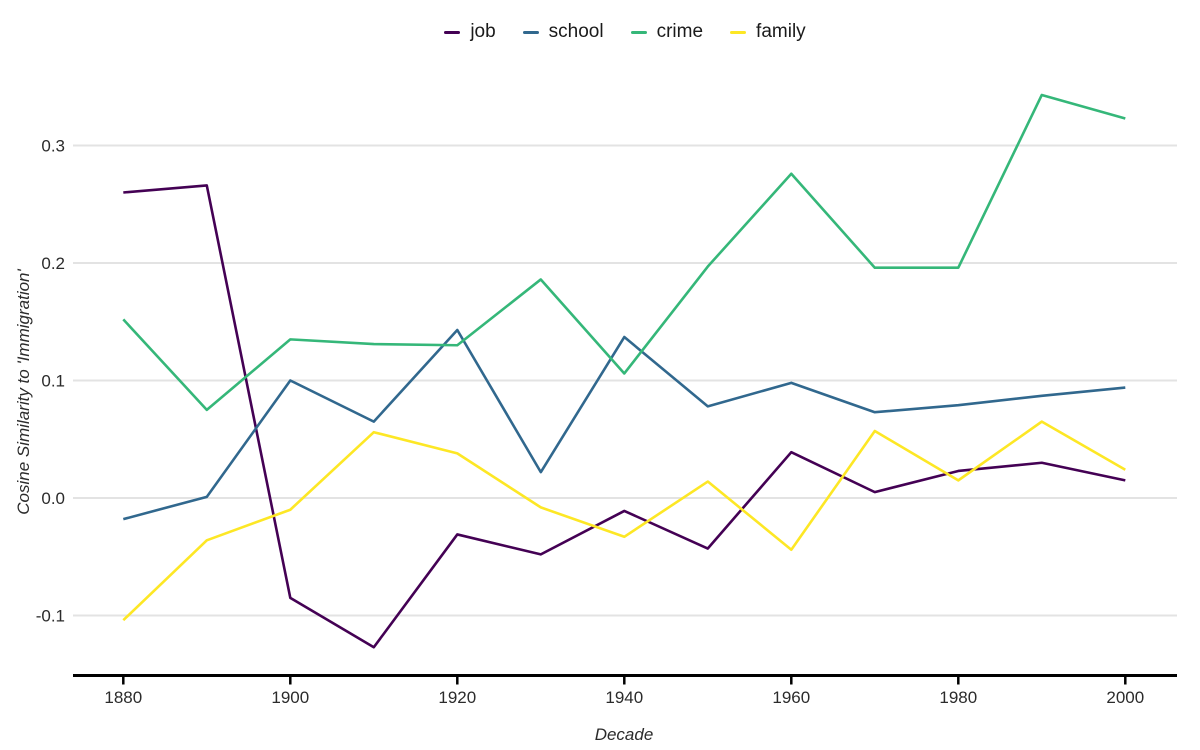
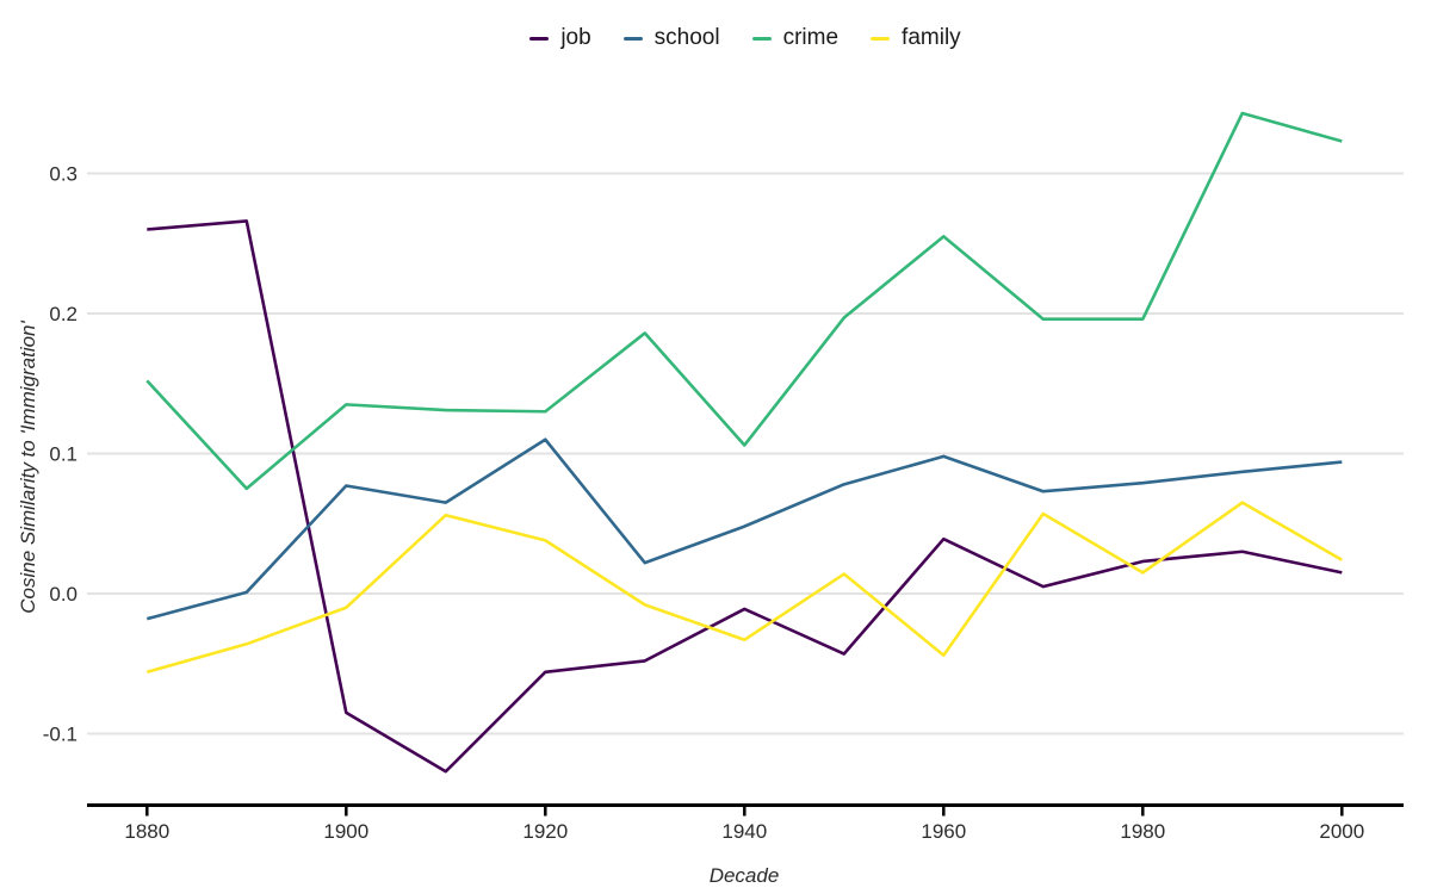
family/1880: -0.104 -> -0.056
school/1900: 0.100 -> 0.077
job/1920: -0.031 -> -0.056
school/1920: 0.143 -> 0.110
school/1940: 0.137 -> 0.048
crime/1960: 0.276 -> 0.255
